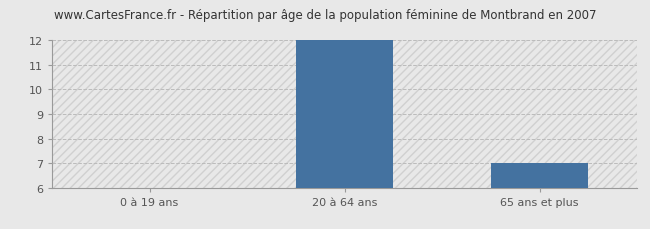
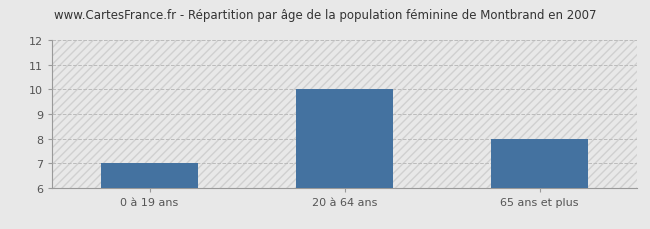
0 à 19 ans: 6 -> 7
20 à 64 ans: 12 -> 10
65 ans et plus: 7 -> 8
